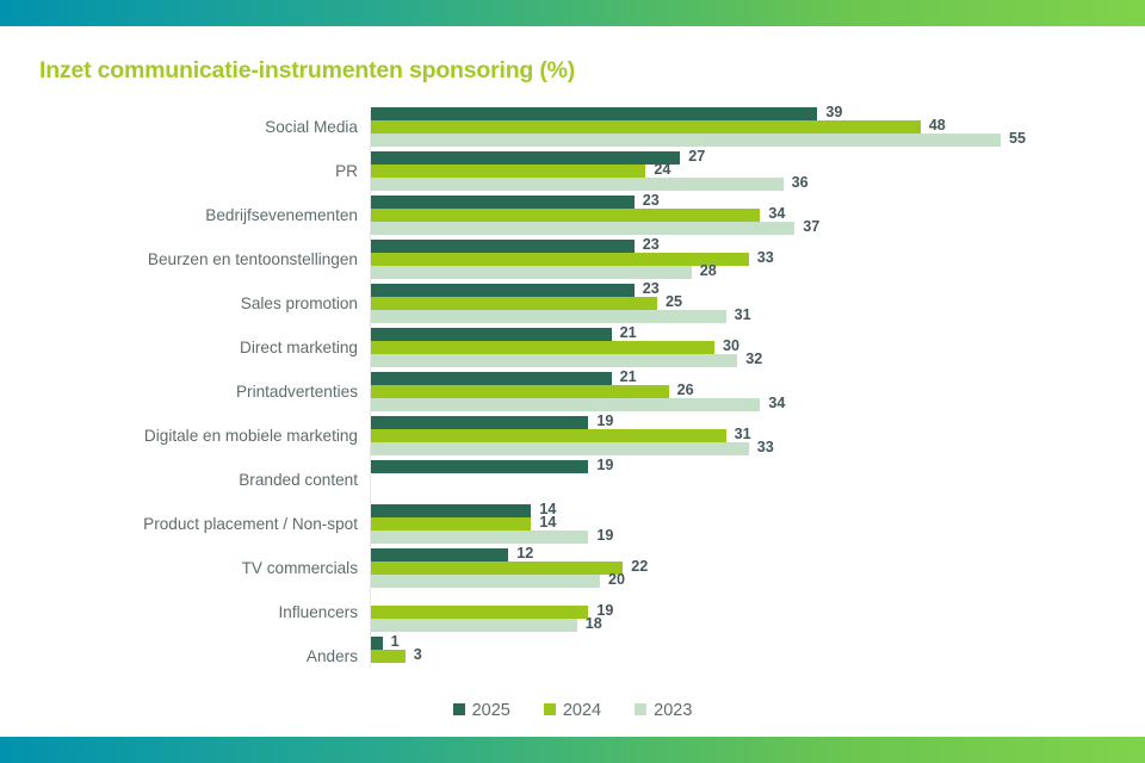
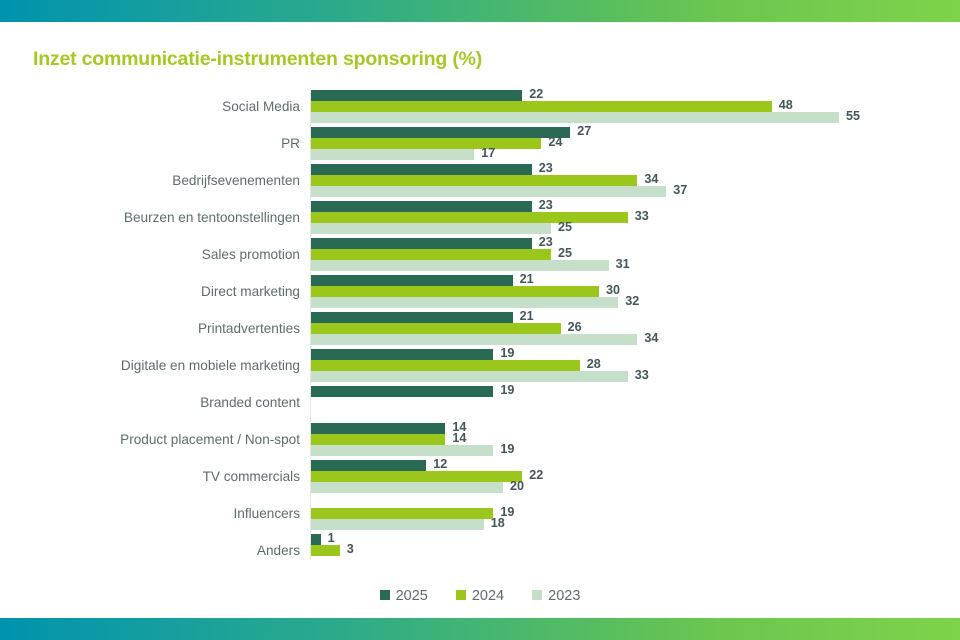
2025/Social Media: 39 -> 22
2023/PR: 36 -> 17
2023/Beurzen en tentoonstellingen: 28 -> 25
2024/Digitale en mobiele marketing: 31 -> 28
